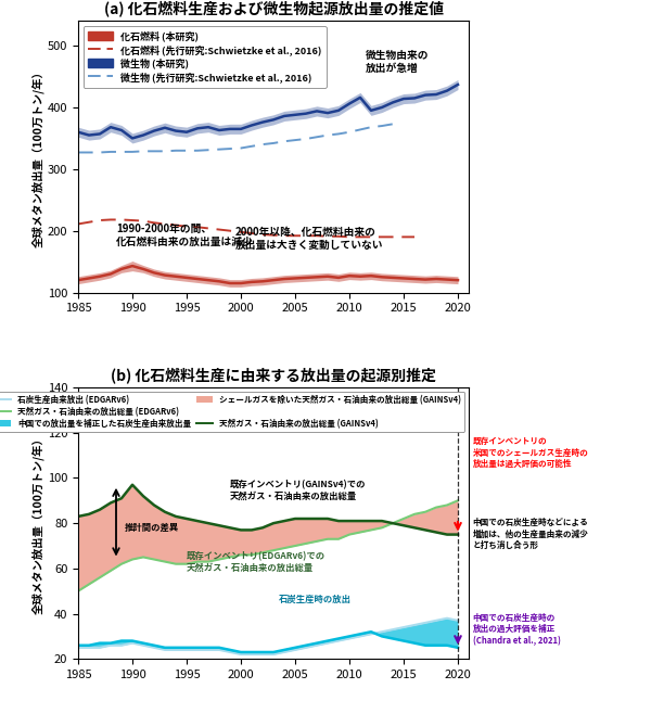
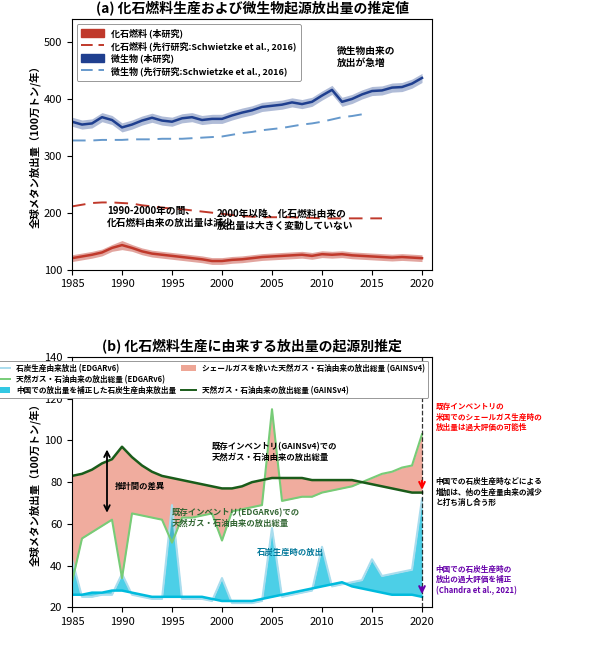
(b) 化石燃料生産に由来する放出量の起源別推定/石炭生産由来放出 (EDGARv6)/1985: 25 -> 43
(b) 化石燃料生産に由来する放出量の起源別推定/天然ガス・石油由来の放出総量 (EDGARv6)/1985: 50 -> 32
(b) 化石燃料生産に由来する放出量の起源別推定/石炭生産由来放出 (EDGARv6)/1990: 27 -> 36
(b) 化石燃料生産に由来する放出量の起源別推定/天然ガス・石油由来の放出総量 (EDGARv6)/1990: 64 -> 34
(b) 化石燃料生産に由来する放出量の起源別推定/石炭生産由来放出 (EDGARv6)/1995: 24 -> 69
(b) 化石燃料生産に由来する放出量の起源別推定/天然ガス・石油由来の放出総量 (EDGARv6)/1995: 62 -> 51
(b) 化石燃料生産に由来する放出量の起源別推定/石炭生産由来放出 (EDGARv6)/2000: 22 -> 34
(b) 化石燃料生産に由来する放出量の起源別推定/天然ガス・石油由来の放出総量 (EDGARv6)/2000: 66 -> 52
(b) 化石燃料生産に由来する放出量の起源別推定/石炭生産由来放出 (EDGARv6)/2005: 24 -> 58
(b) 化石燃料生産に由来する放出量の起源別推定/天然ガス・石油由来の放出総量 (EDGARv6)/2005: 70 -> 115
(b) 化石燃料生産に由来する放出量の起源別推定/石炭生産由来放出 (EDGARv6)/2010: 29 -> 49
(b) 化石燃料生産に由来する放出量の起源別推定/石炭生産由来放出 (EDGARv6)/2015: 34 -> 43
(b) 化石燃料生産に由来する放出量の起源別推定/石炭生産由来放出 (EDGARv6)/2020: 37 -> 72
(b) 化石燃料生産に由来する放出量の起源別推定/天然ガス・石油由来の放出総量 (EDGARv6)/2020: 90 -> 103
